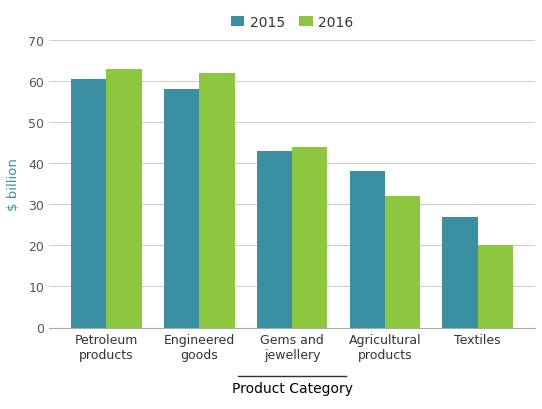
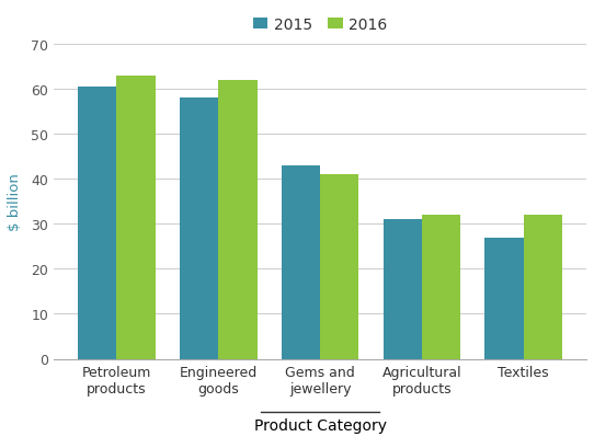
2016/Gems and jewellery: 44 -> 41
2015/Agricultural products: 38.0 -> 31.0
2016/Textiles: 20 -> 32
